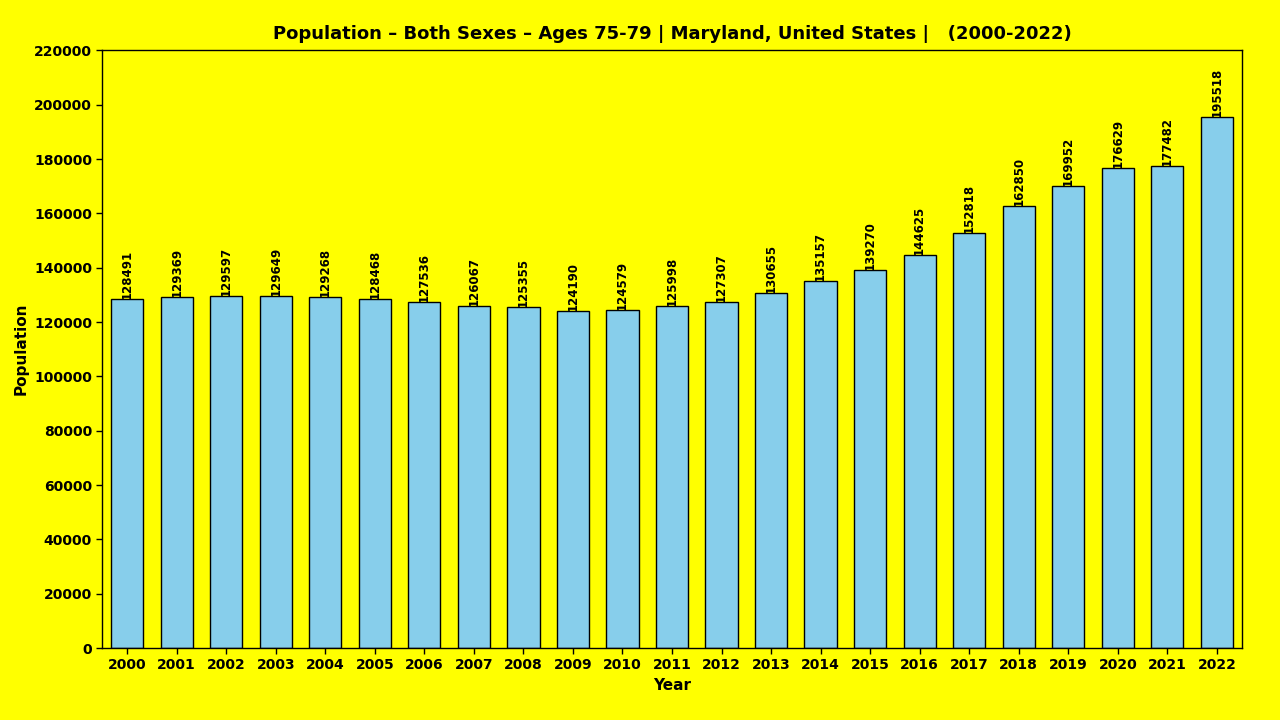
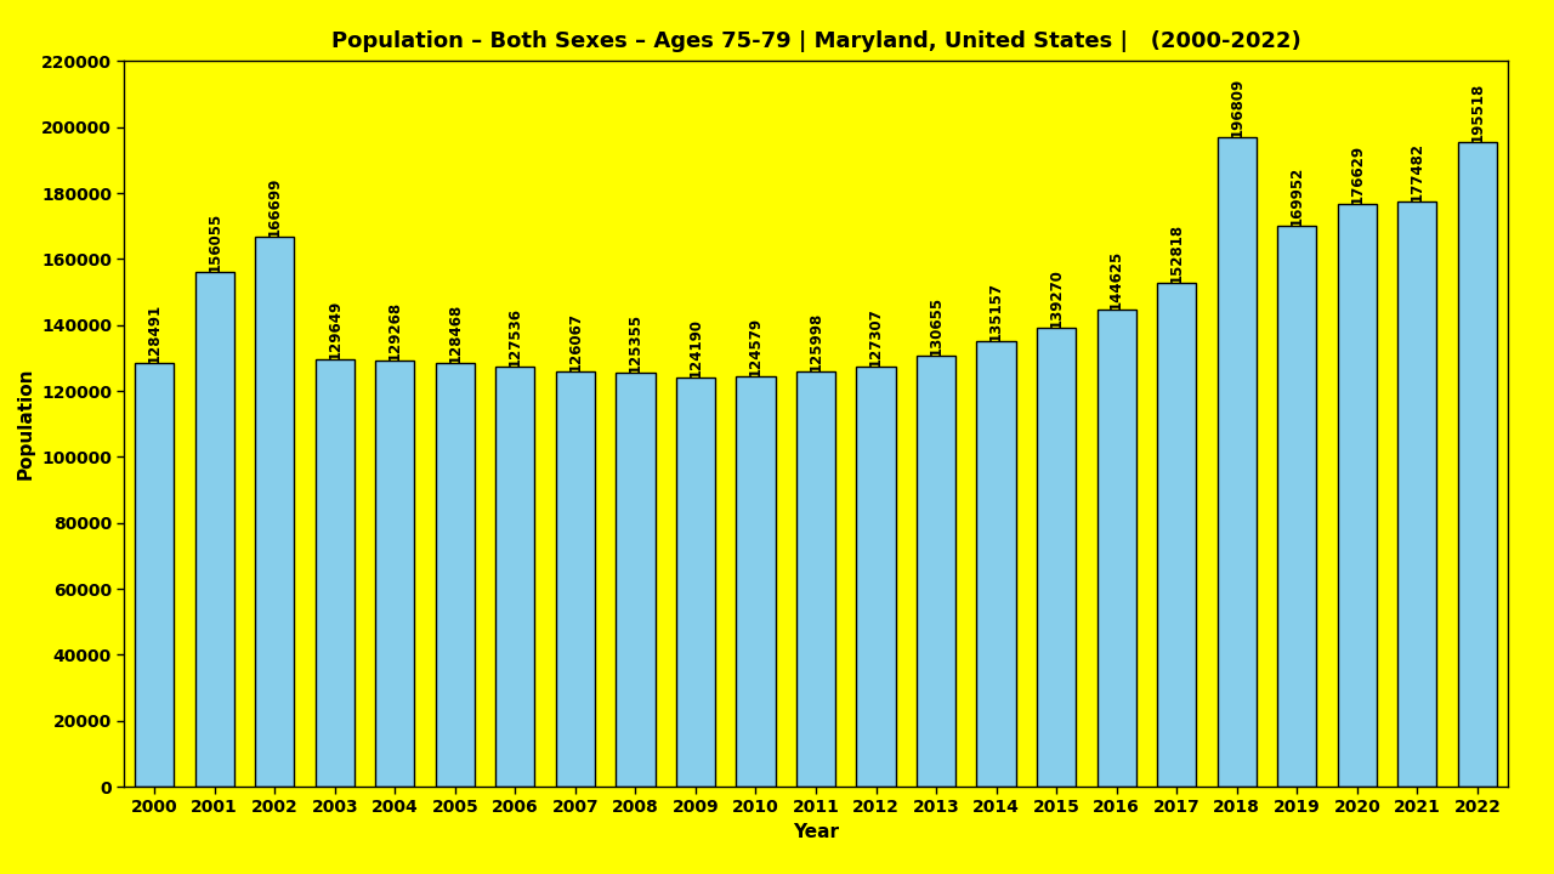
2001: 129369 -> 156055
2002: 129597 -> 166699
2018: 162850 -> 196809
